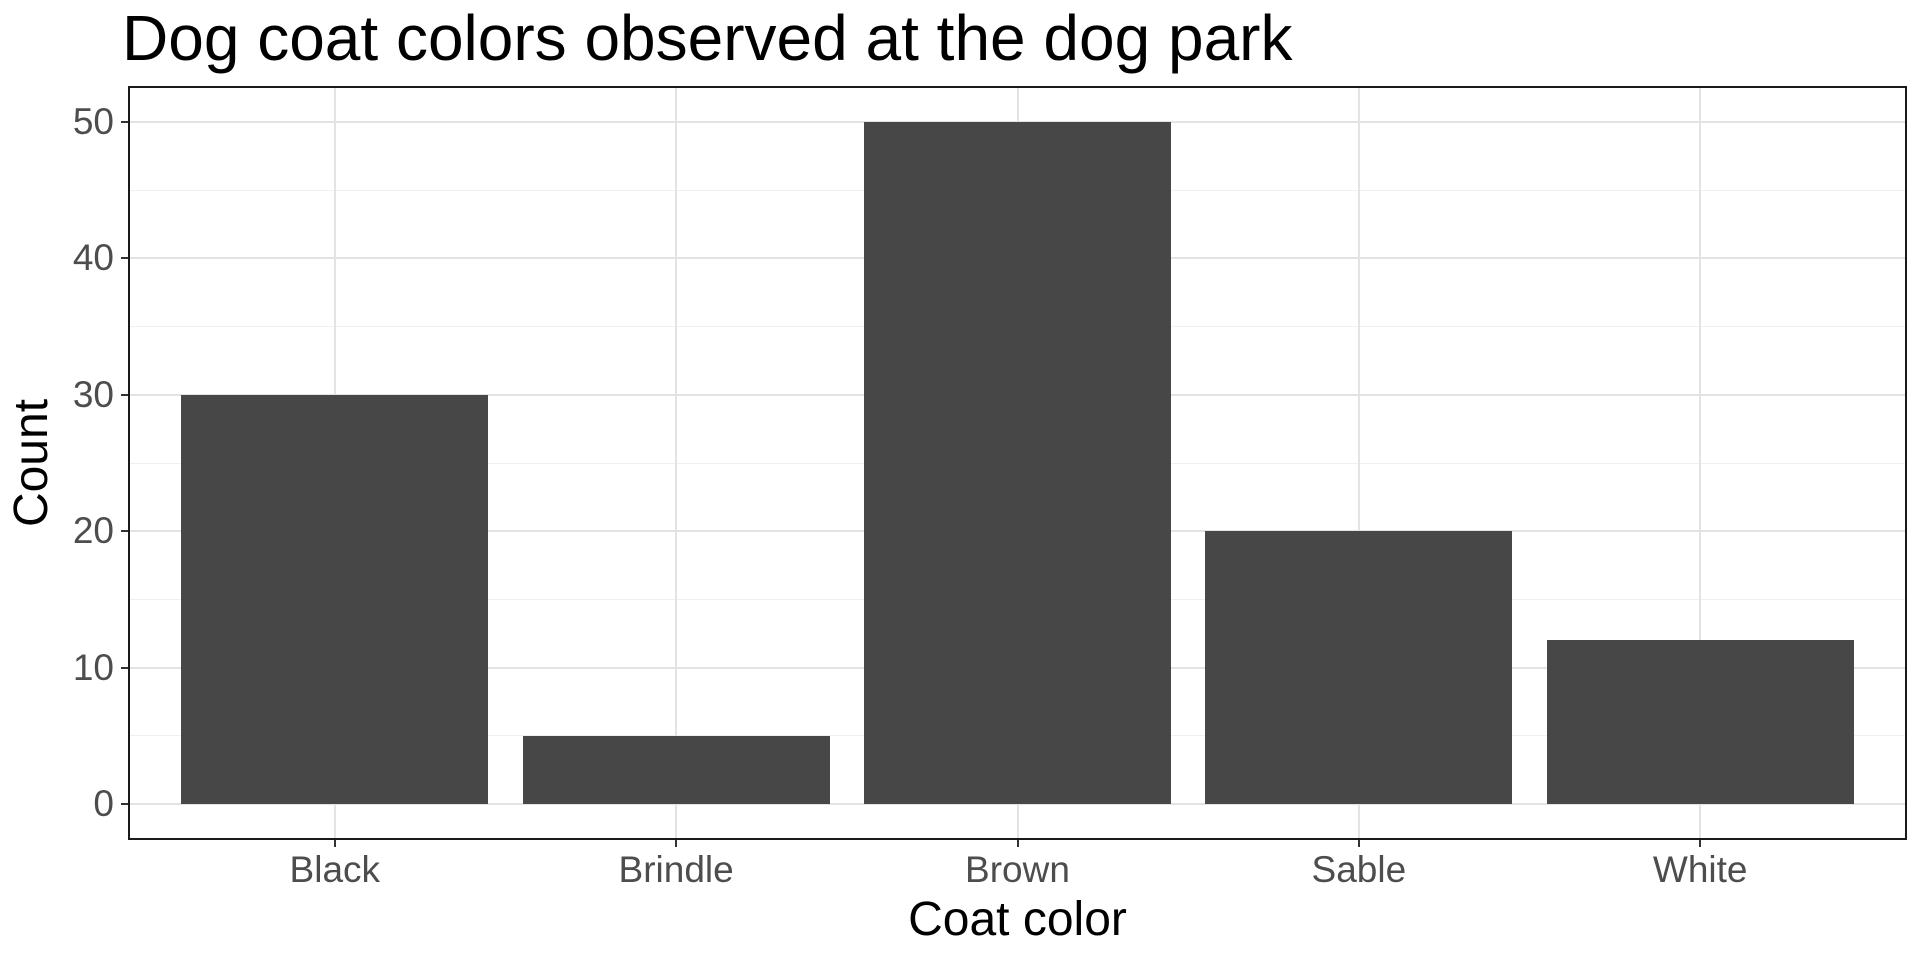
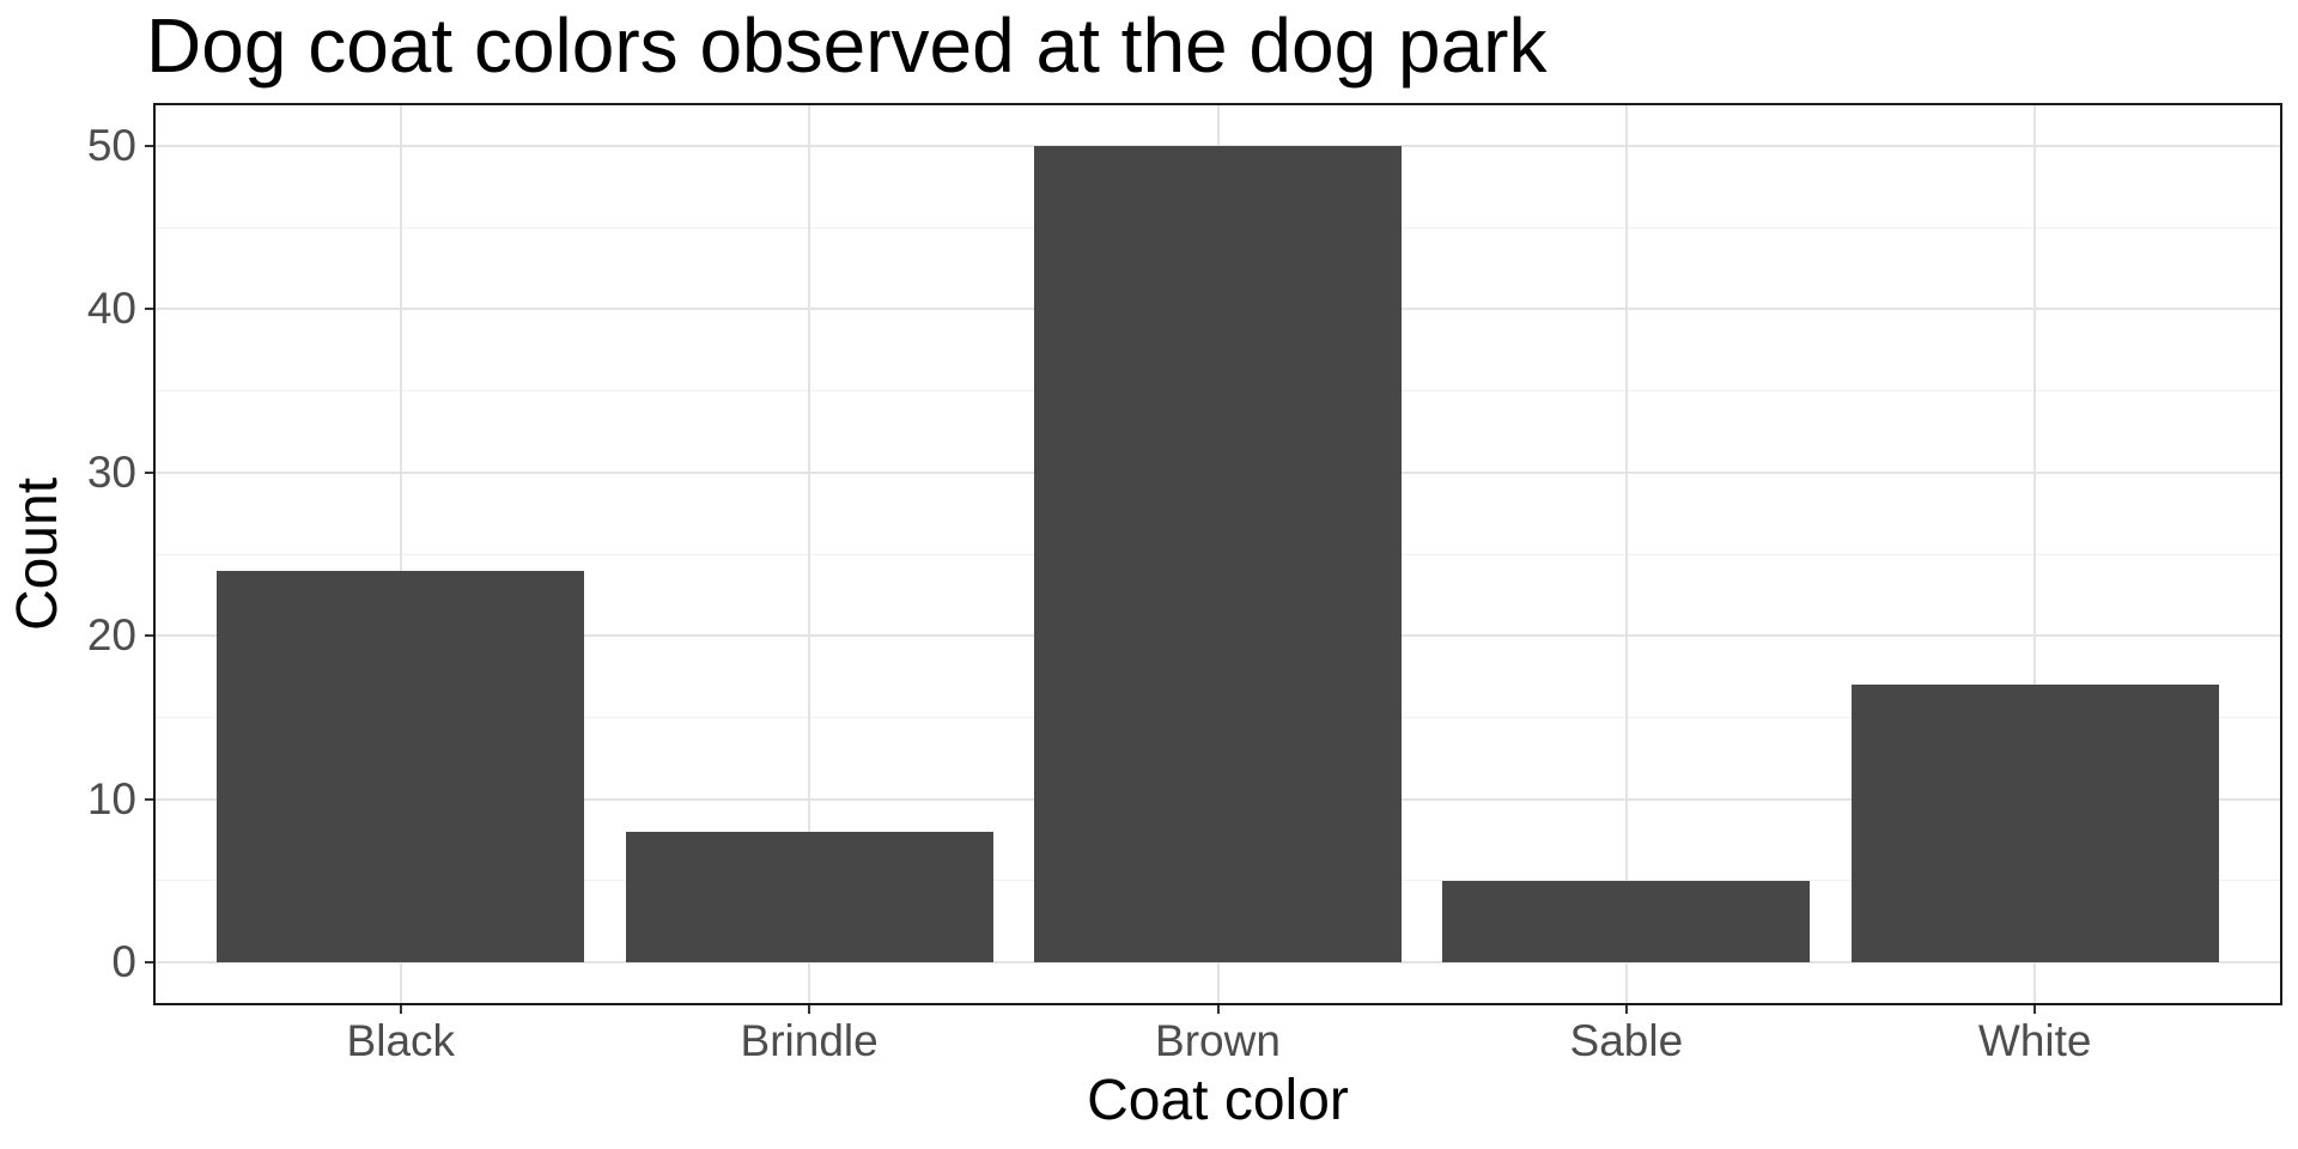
Black: 30 -> 24
Brindle: 5 -> 8
Sable: 20 -> 5
White: 12 -> 17
